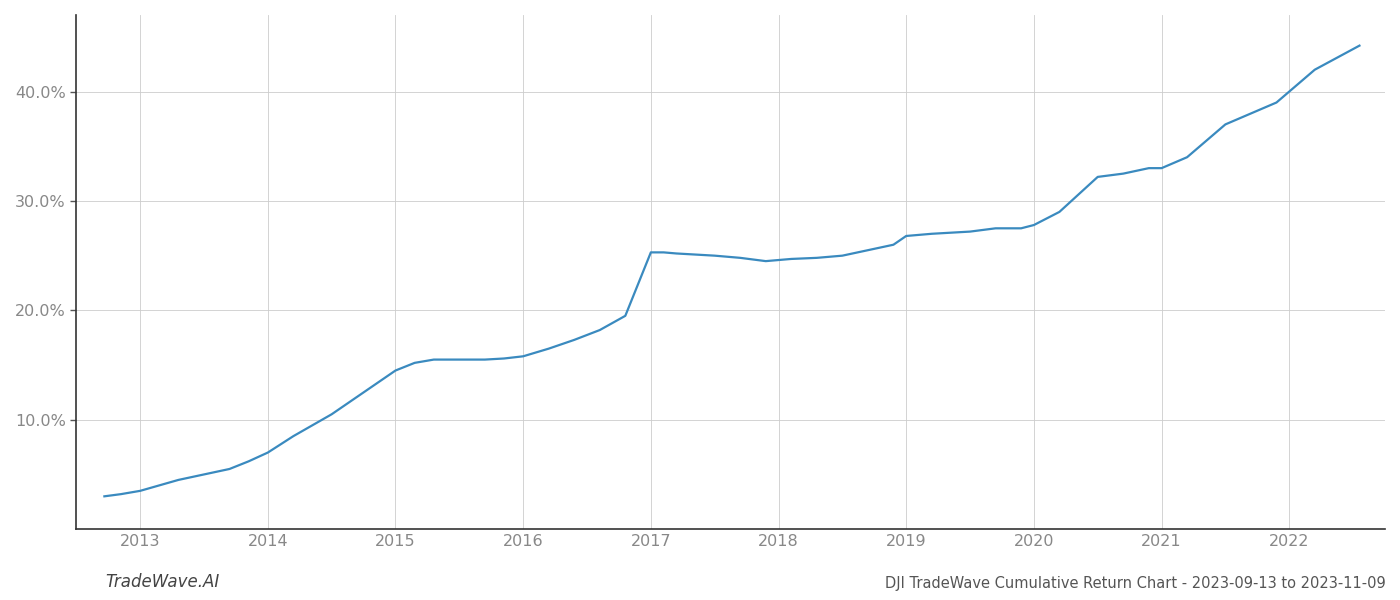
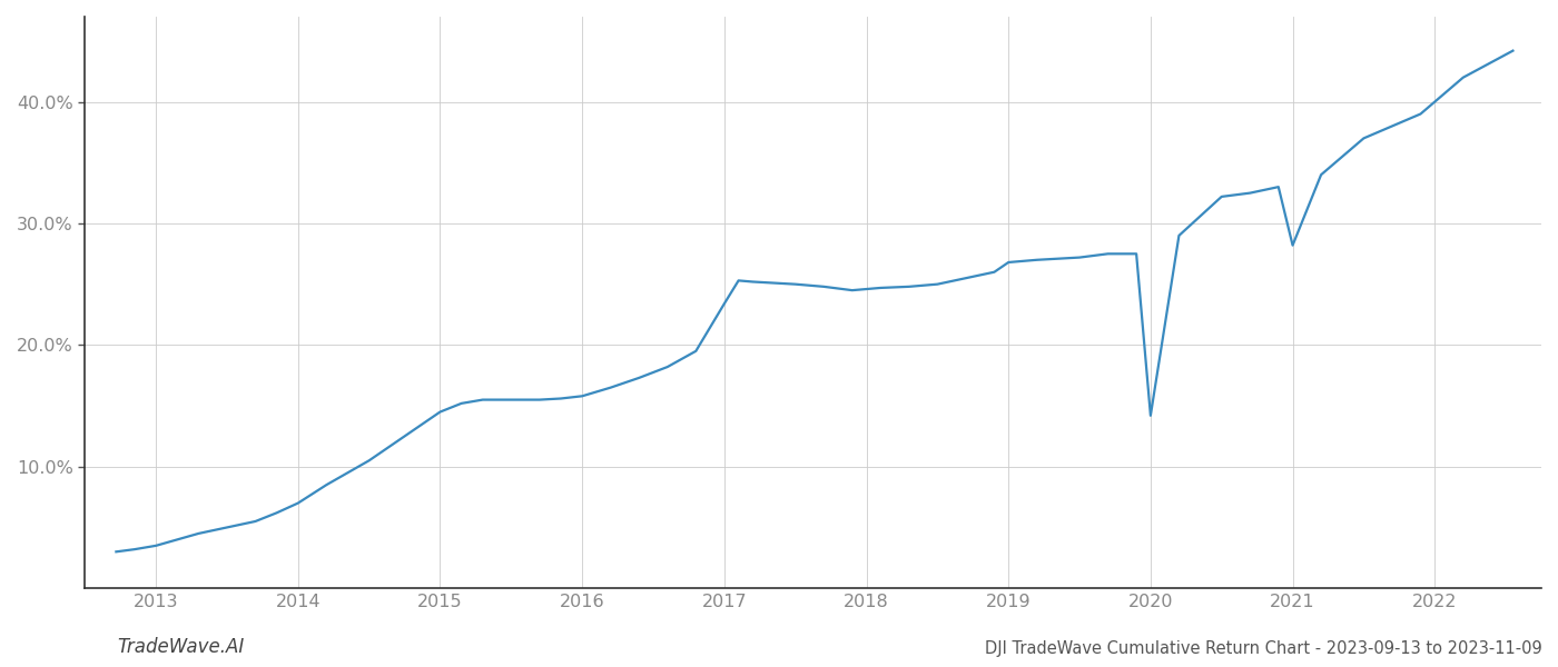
2017: 25.3% -> 23.4%
2020: 27.8% -> 14.2%
2021: 33.0% -> 28.2%
